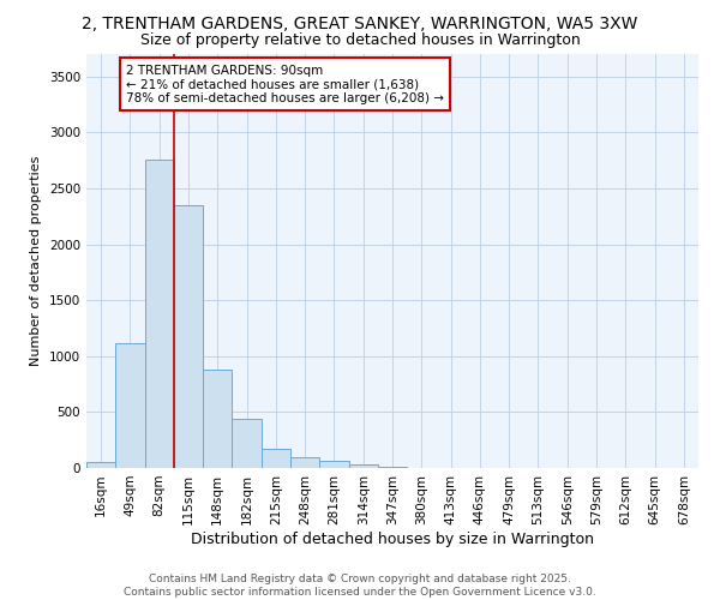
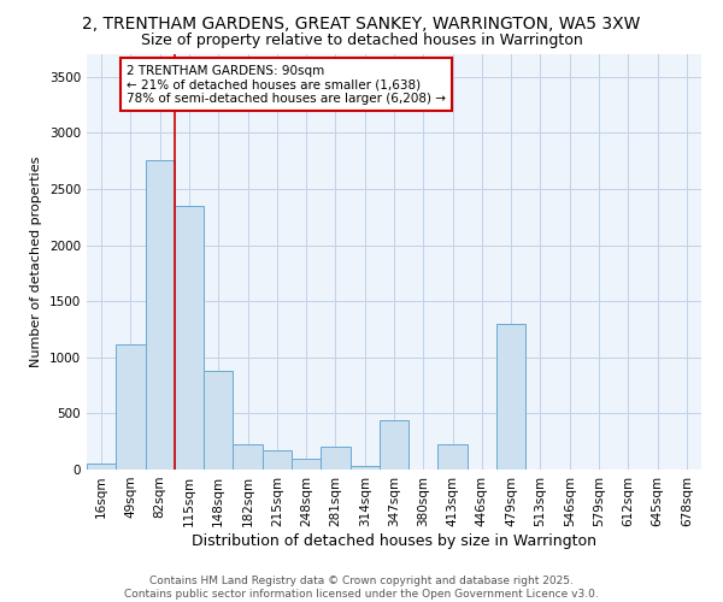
182sqm: 440 -> 220
281sqm: 60 -> 200
347sqm: 20 -> 440
413sqm: 0 -> 220
479sqm: 0 -> 1300
